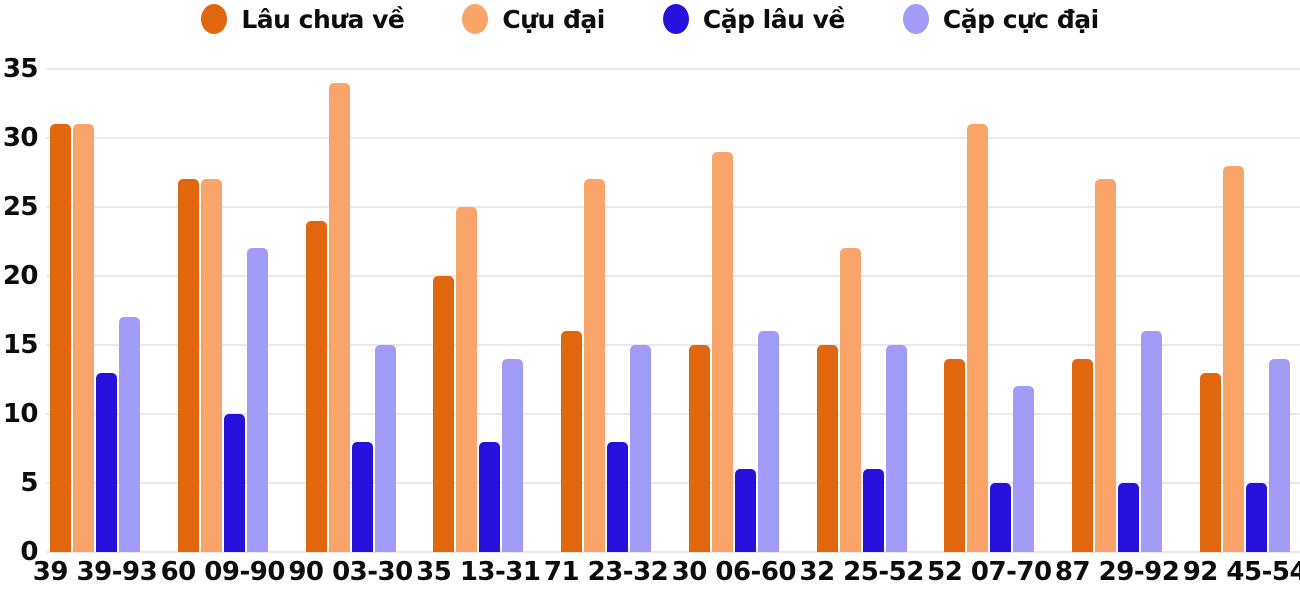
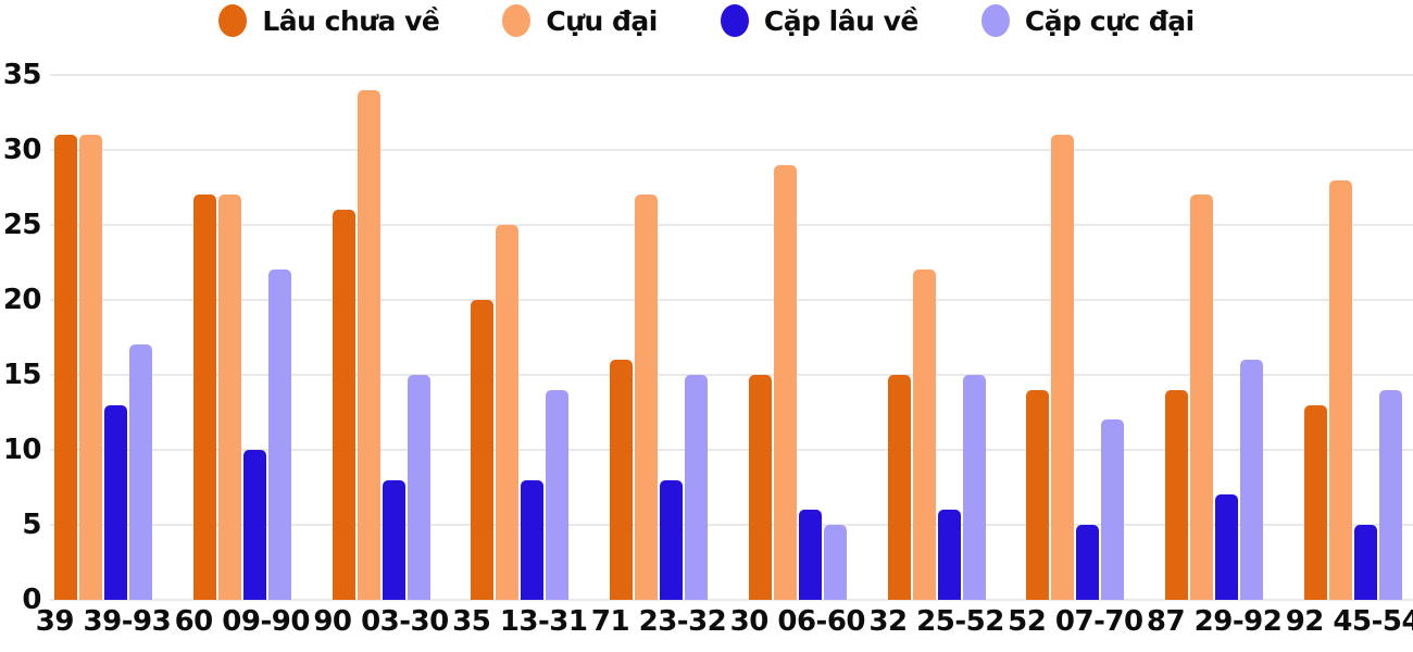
Lâu chưa về/90 03-30: 24 -> 26
Cặp cực đại/30 06-60: 16 -> 5
Cặp lâu về/87 29-92: 5 -> 7
